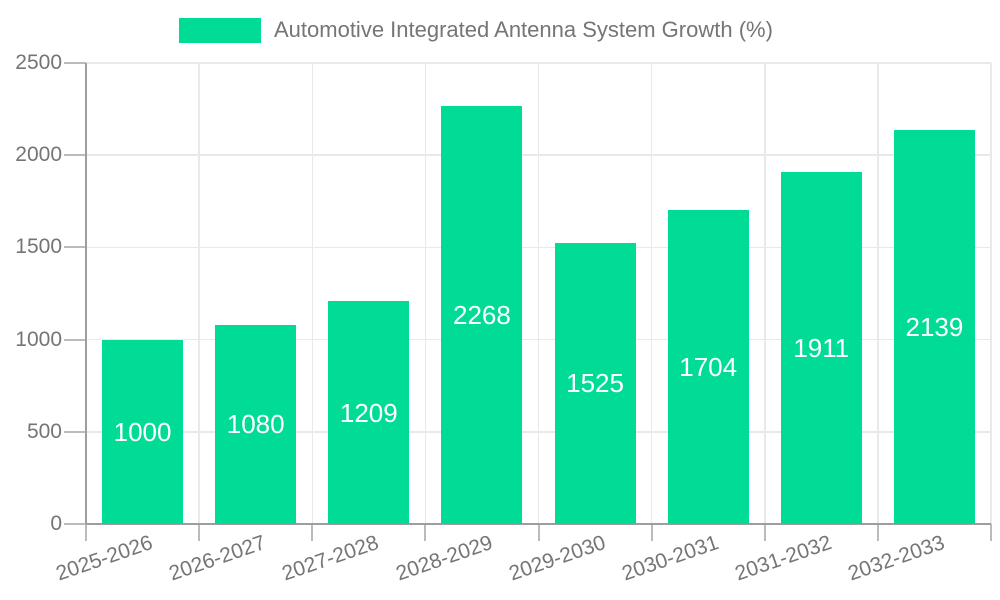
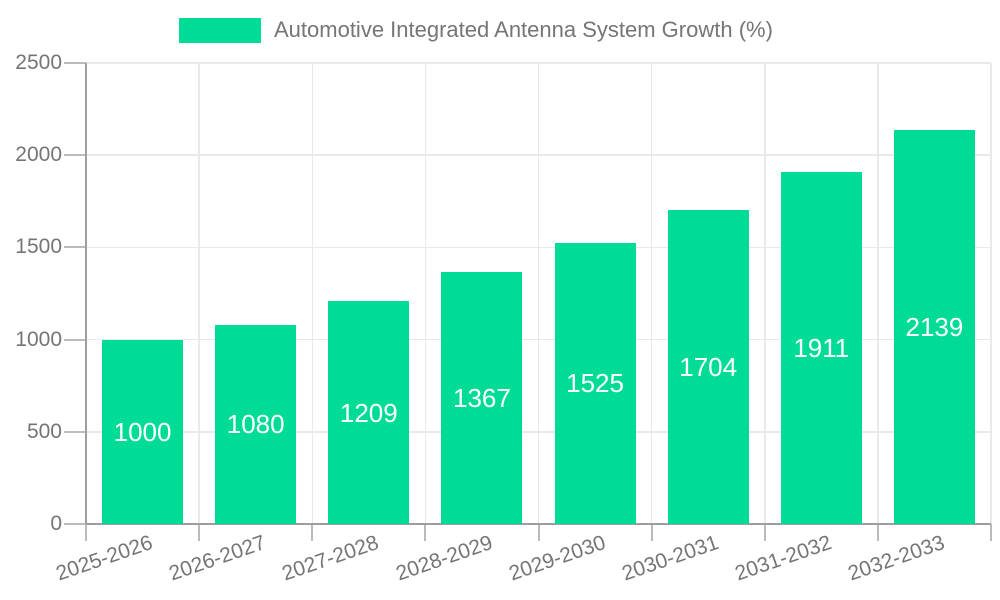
2028-2029: 2268 -> 1367
